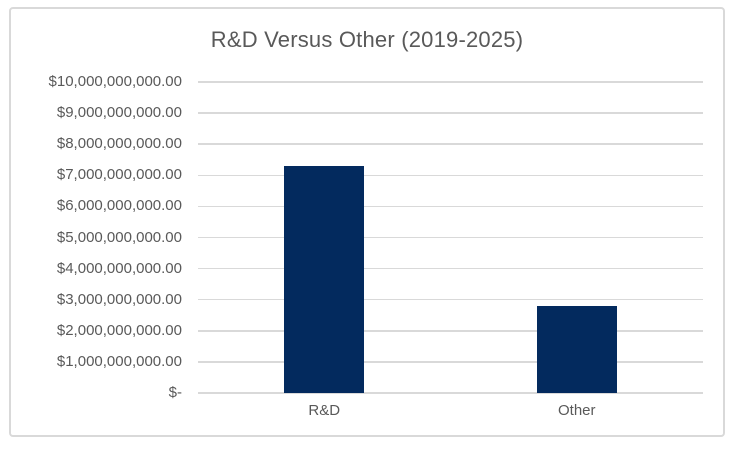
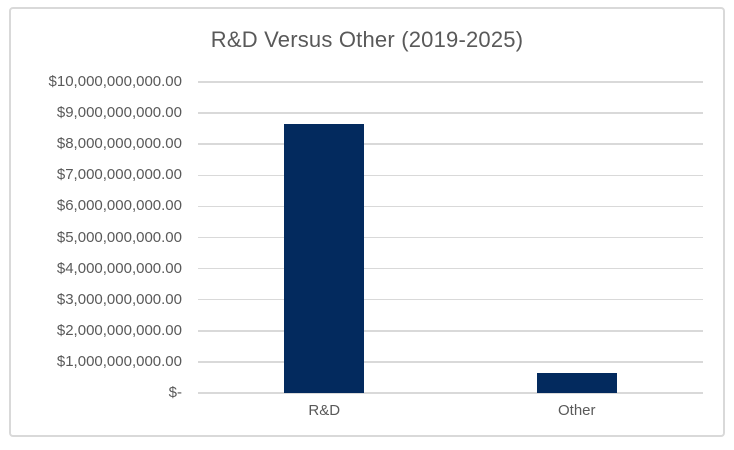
R&D: $7300000000 -> $8600000000
Other: $2800000000 -> $600000000
